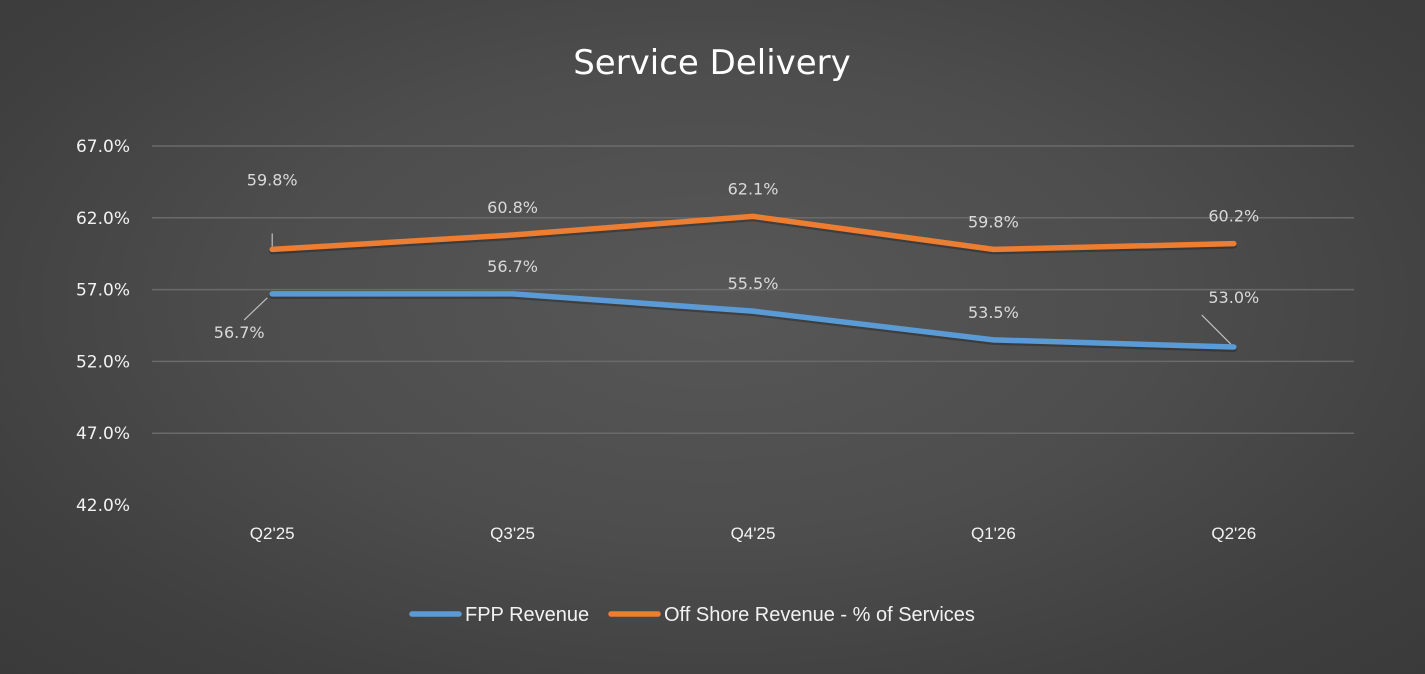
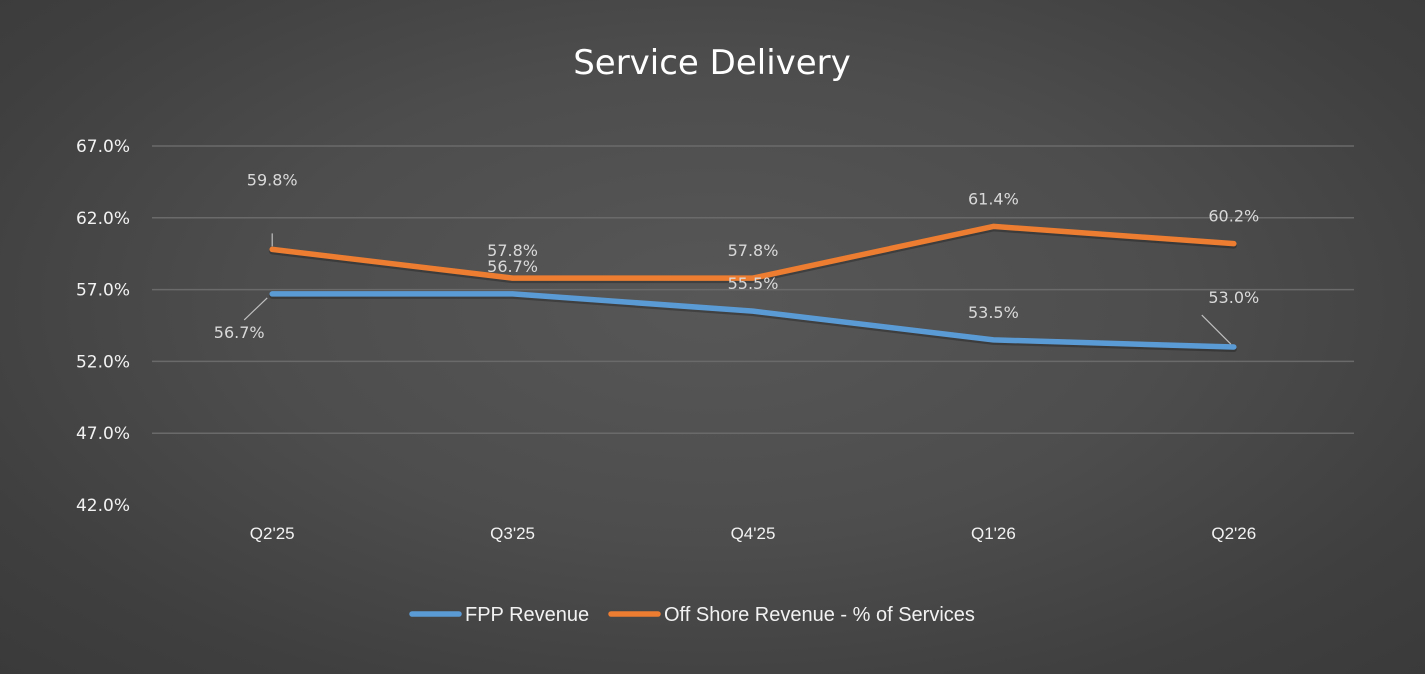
Off Shore Revenue - % of Services/Q3'25: 60.8% -> 57.8%
Off Shore Revenue - % of Services/Q4'25: 62.1% -> 57.8%
Off Shore Revenue - % of Services/Q1'26: 59.8% -> 61.4%
